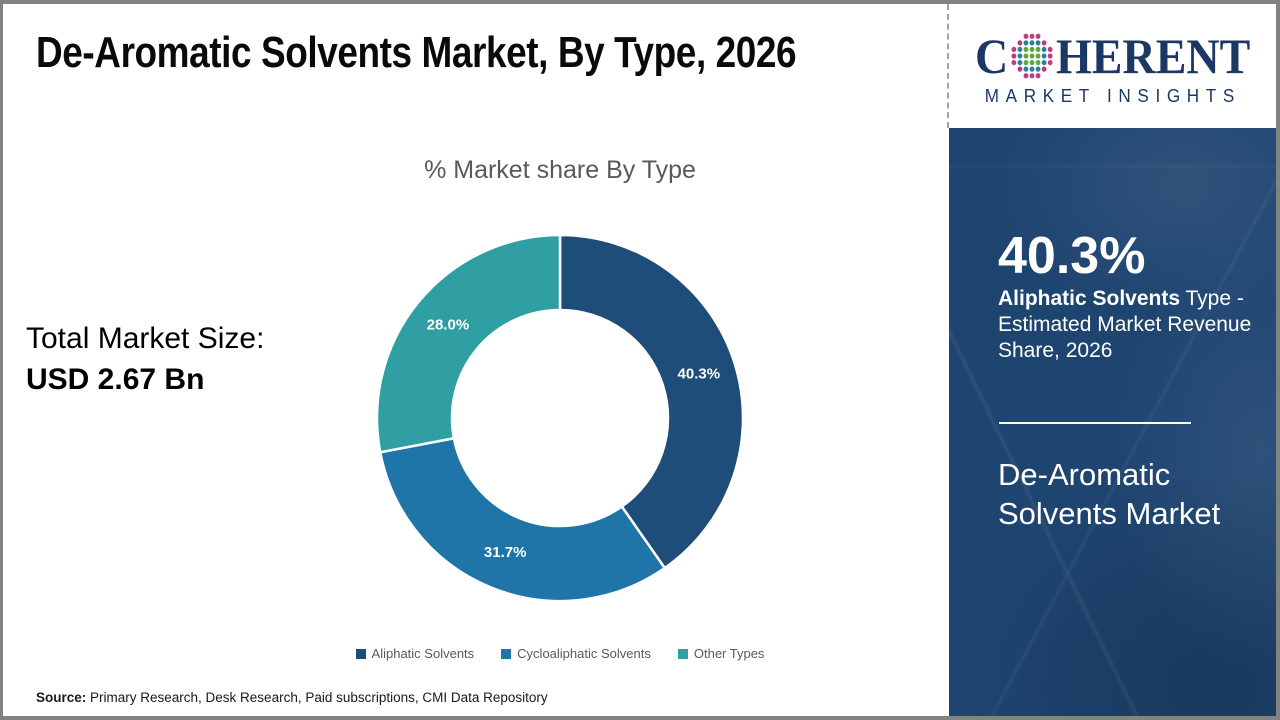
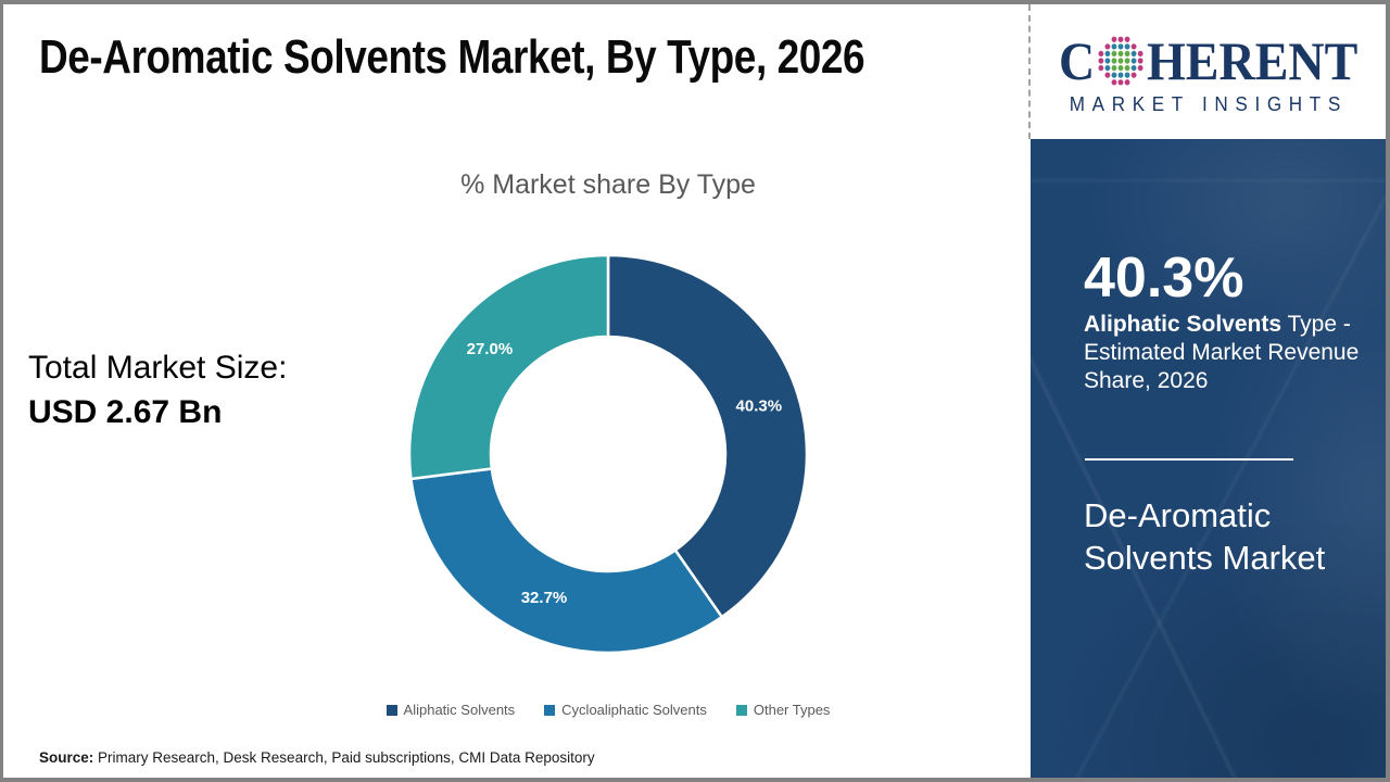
Cycloaliphatic Solvents: 31.7% -> 32.7%
Other Types: 28.0% -> 27.0%
